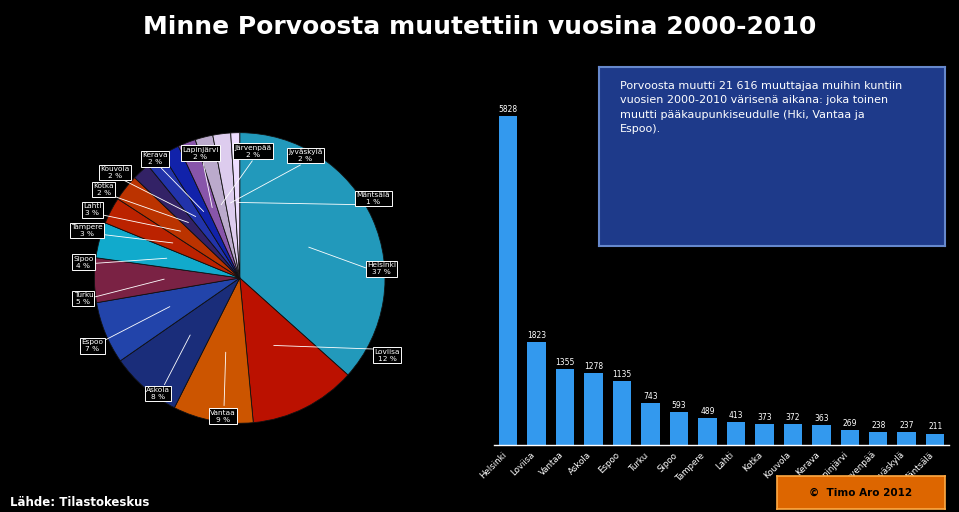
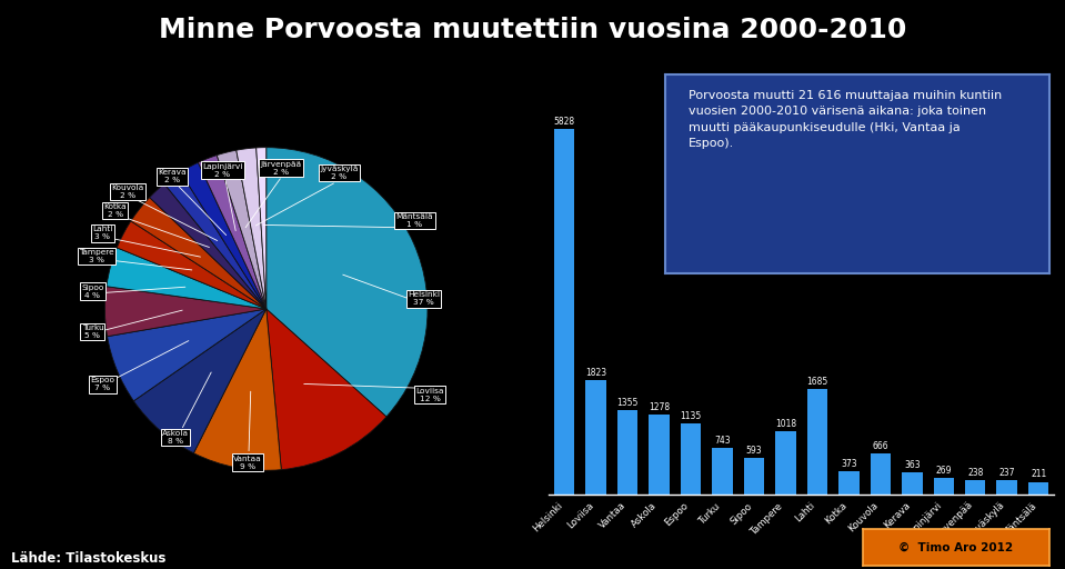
Tampere: 489 -> 1018
Lahti: 413 -> 1685
Kouvola: 372 -> 666
